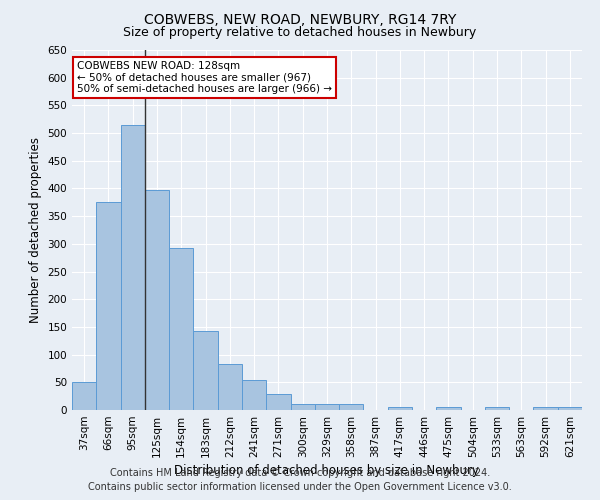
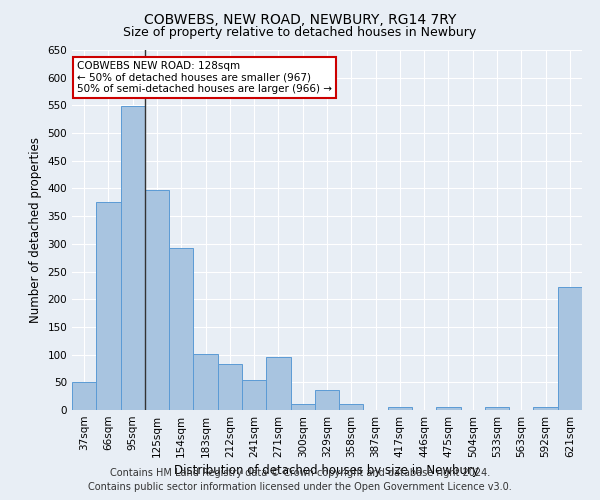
95sqm: 515 -> 548
183sqm: 143 -> 102
271sqm: 29 -> 96
329sqm: 10 -> 36
621sqm: 5 -> 222
